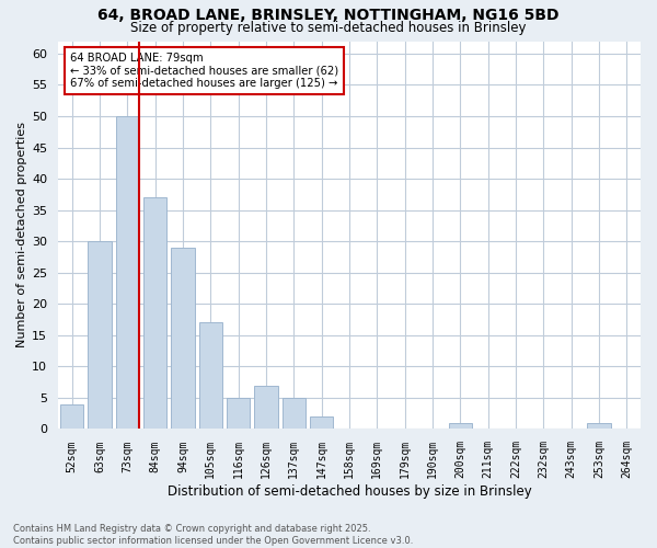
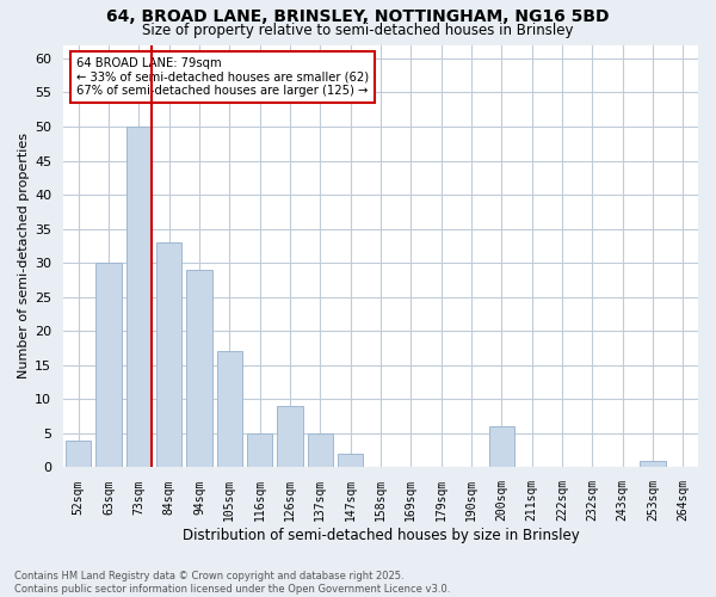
84sqm: 37 -> 33
126sqm: 7 -> 9
200sqm: 1 -> 6
